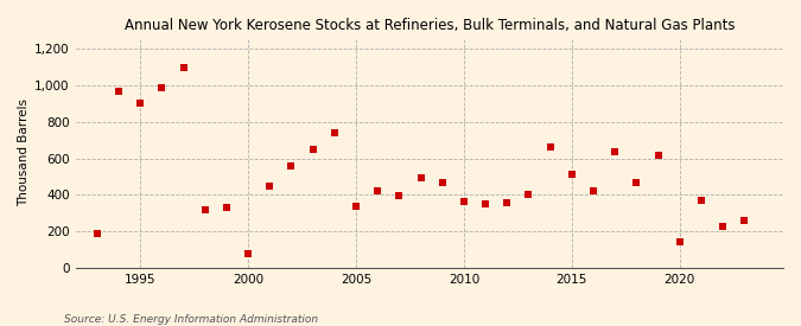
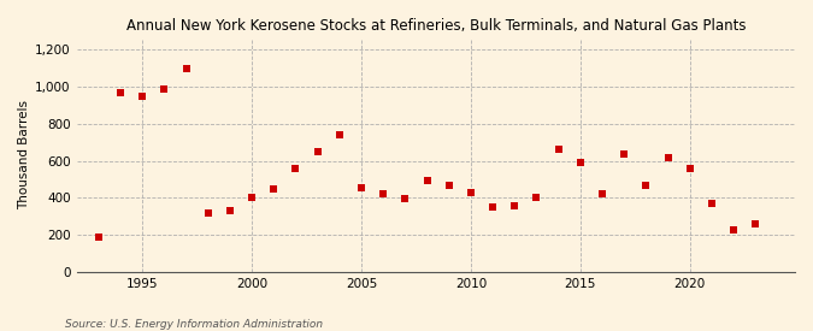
1995: 900 -> 950
2000: 80 -> 400
2005: 340 -> 460
2010: 360 -> 430
2015: 510 -> 590
2020: 140 -> 560
